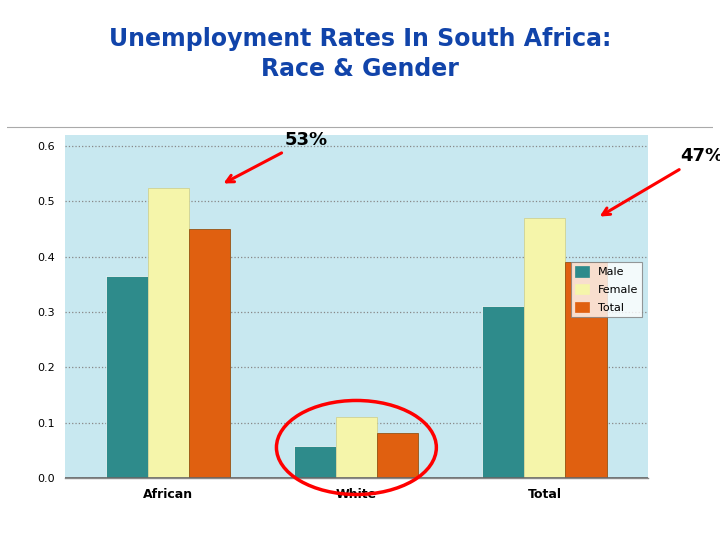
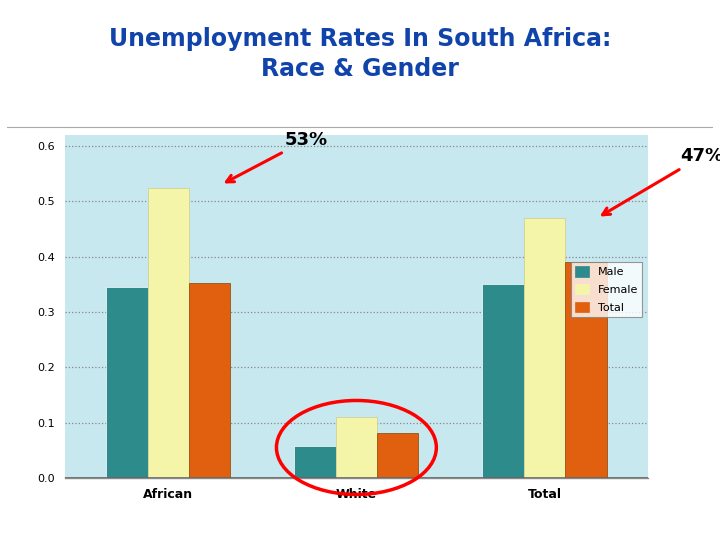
Male/African: 0.365 -> 0.346
Total/African: 0.450 -> 0.352
Male/Total: 0.310 -> 0.350
